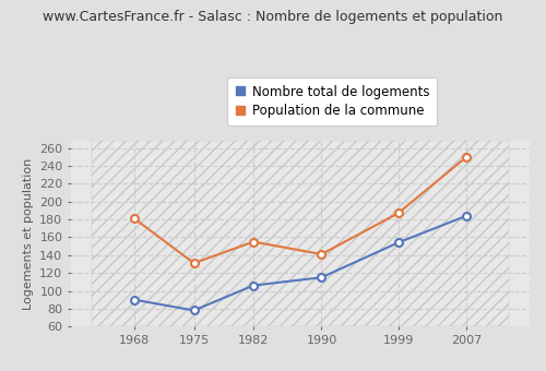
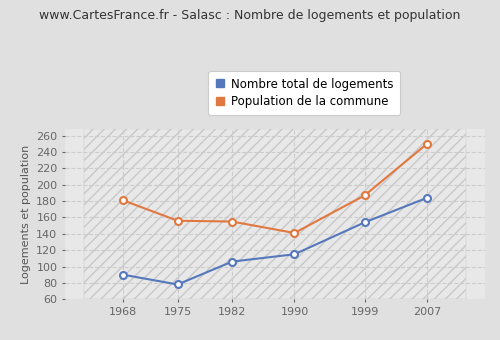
Population de la commune/1975: 131 -> 156
